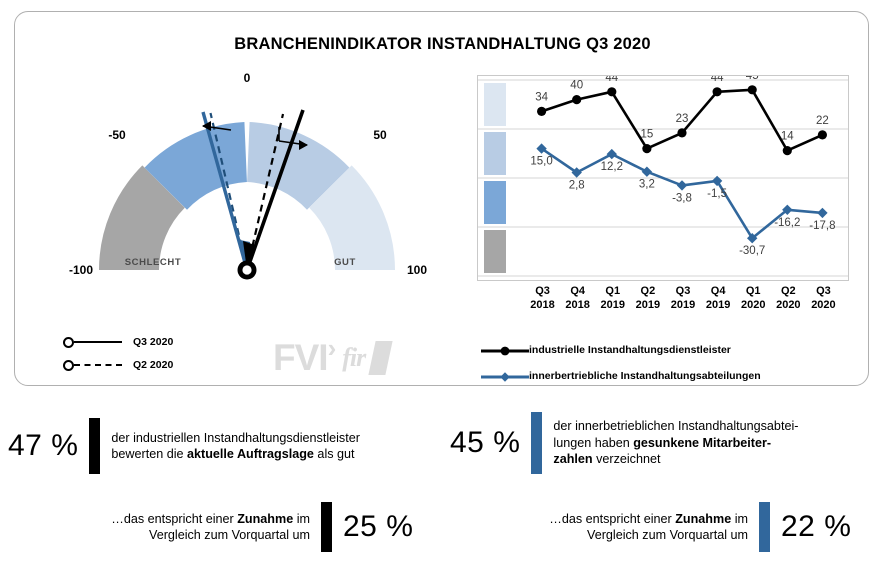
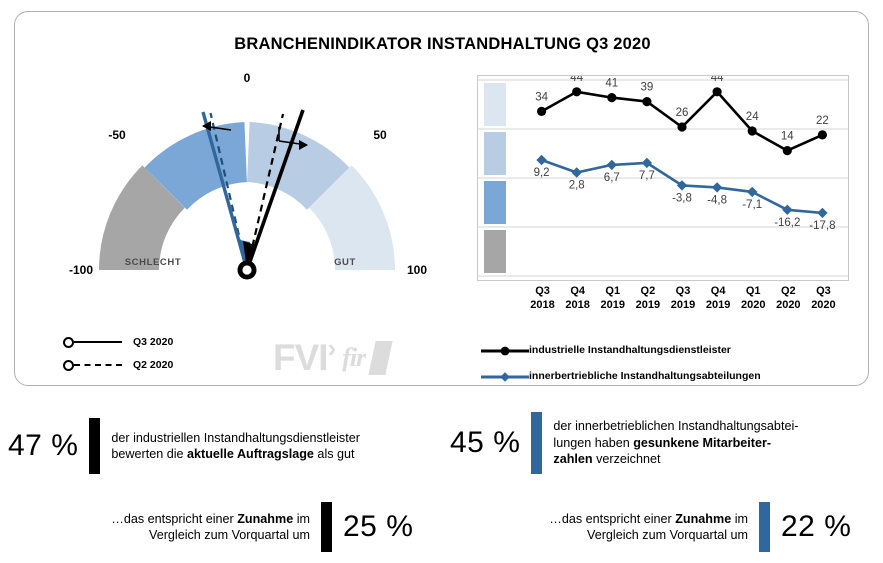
innerbertriebliche Instandhaltungsabteilungen/Q3 2018: 15,0 -> 9,2
industrielle Instandhaltungsdienstleister/Q4 2018: 40 -> 44
industrielle Instandhaltungsdienstleister/Q1 2019: 44 -> 41
innerbertriebliche Instandhaltungsabteilungen/Q1 2019: 12,2 -> 6,7
industrielle Instandhaltungsdienstleister/Q2 2019: 15 -> 39
innerbertriebliche Instandhaltungsabteilungen/Q2 2019: 3,2 -> 7,7
industrielle Instandhaltungsdienstleister/Q3 2019: 23 -> 26
innerbertriebliche Instandhaltungsabteilungen/Q4 2019: -1,5 -> -4,8
industrielle Instandhaltungsdienstleister/Q1 2020: 45 -> 24
innerbertriebliche Instandhaltungsabteilungen/Q1 2020: -30,7 -> -7,1
